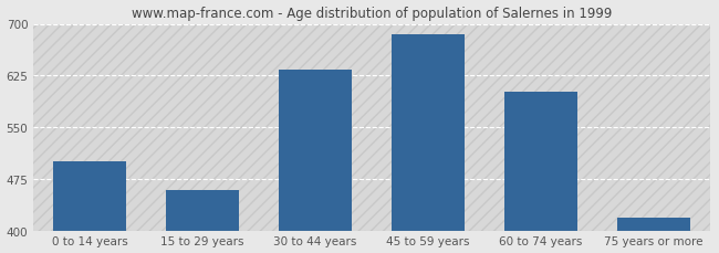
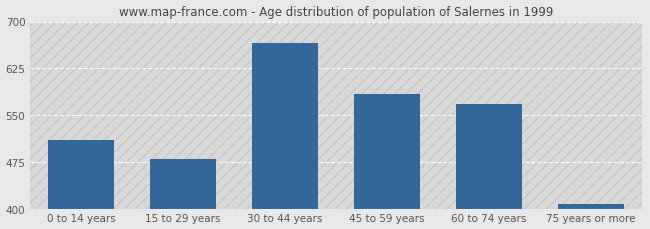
0 to 14 years: 500 -> 510
15 to 29 years: 458 -> 480
30 to 44 years: 634 -> 665
45 to 59 years: 684 -> 583
60 to 74 years: 602 -> 568
75 years or more: 418 -> 408
